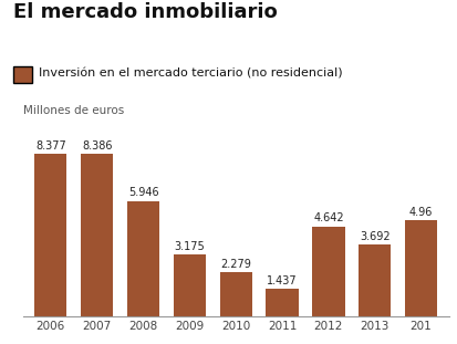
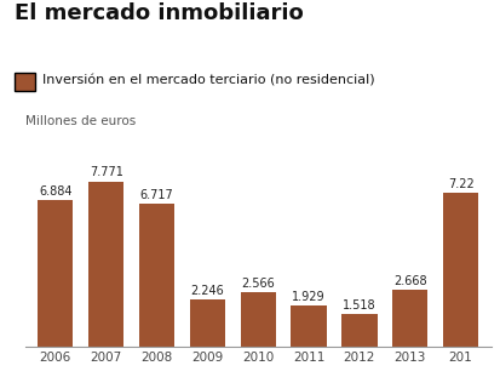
2006: 8.377 -> 6.884
2007: 8.386 -> 7.771
2008: 5.946 -> 6.717
2009: 3.175 -> 2.246
2010: 2.279 -> 2.566
2011: 1.437 -> 1.929
2012: 4.642 -> 1.518
2013: 3.692 -> 2.668
201: 4.96 -> 7.22
